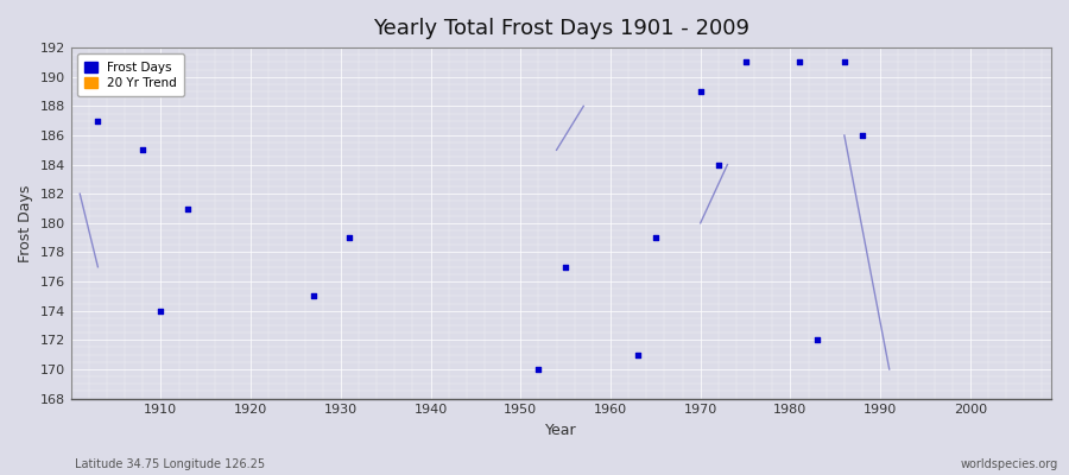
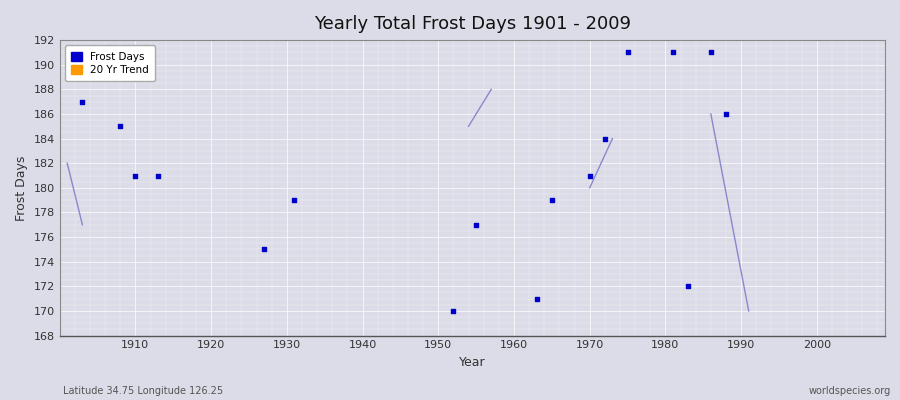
1910: 174 -> 181
1970: 189 -> 181
